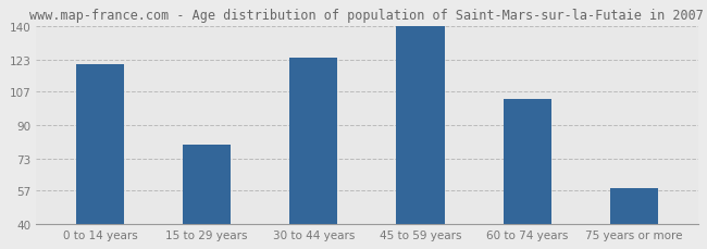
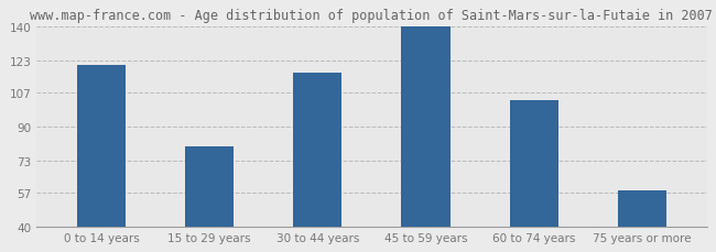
30 to 44 years: 124 -> 117
